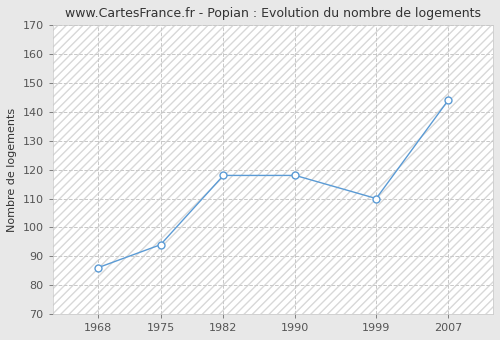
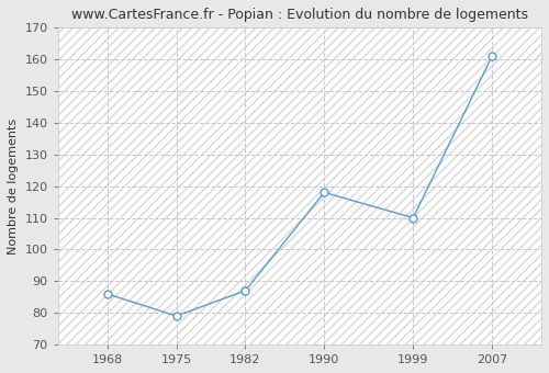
1975: 94 -> 79
1982: 118 -> 87
2007: 144 -> 161
